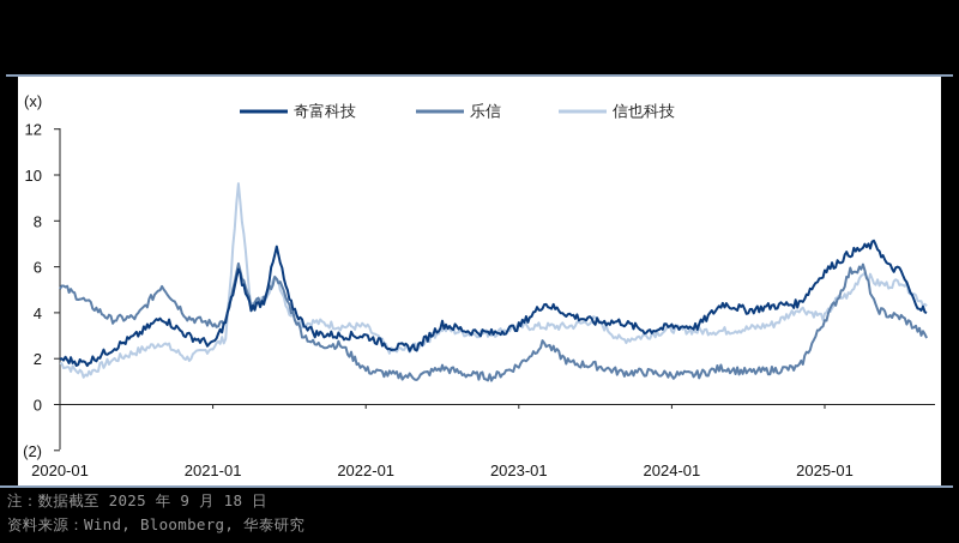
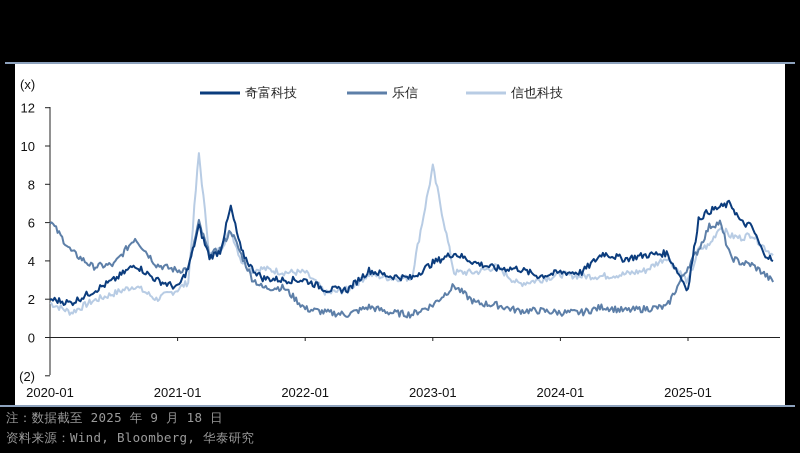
乐信/2020-01: 5.2 -> 6.1
奇富科技/2023-01: 3.4 -> 3.9
信也科技/2023-01: 3.4 -> 8.9
奇富科技/2025-01: 5.8 -> 2.5
信也科技/2025-01: 3.8 -> 2.9
